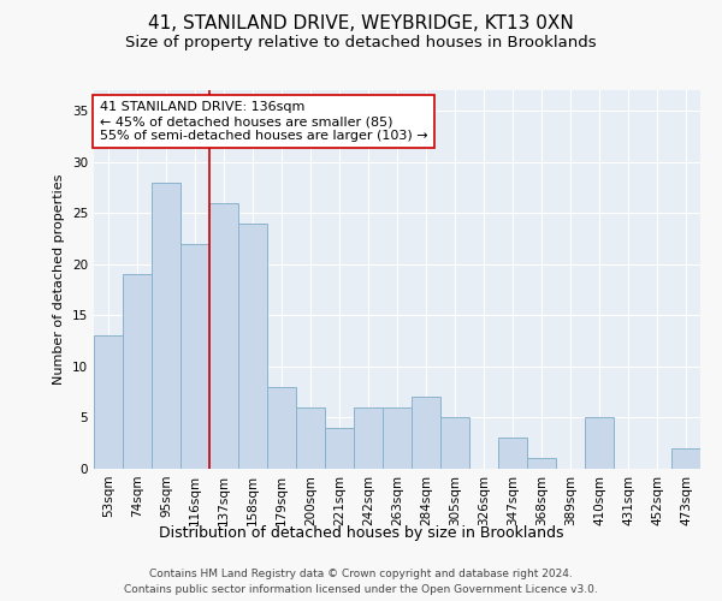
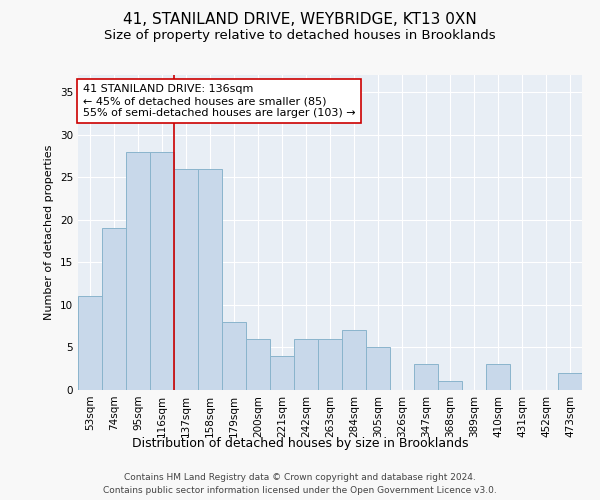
53sqm: 13 -> 11
116sqm: 22 -> 28
158sqm: 24 -> 26
410sqm: 5 -> 3
